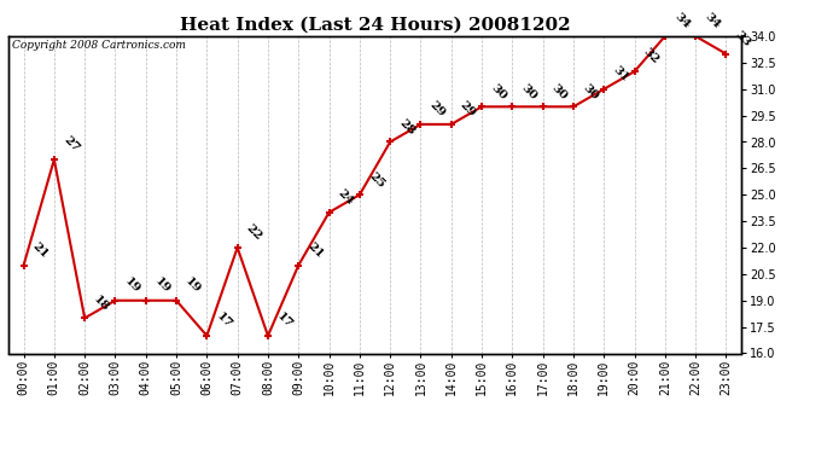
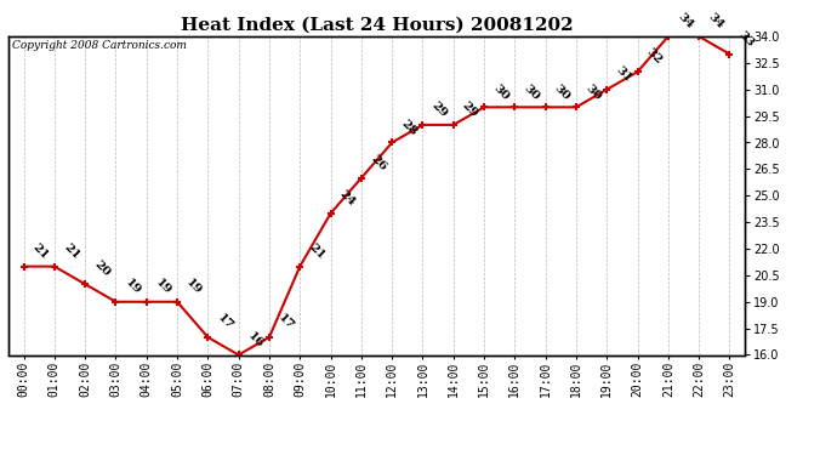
01:00: 27 -> 21
02:00: 18 -> 20
07:00: 22 -> 16
11:00: 25 -> 26
